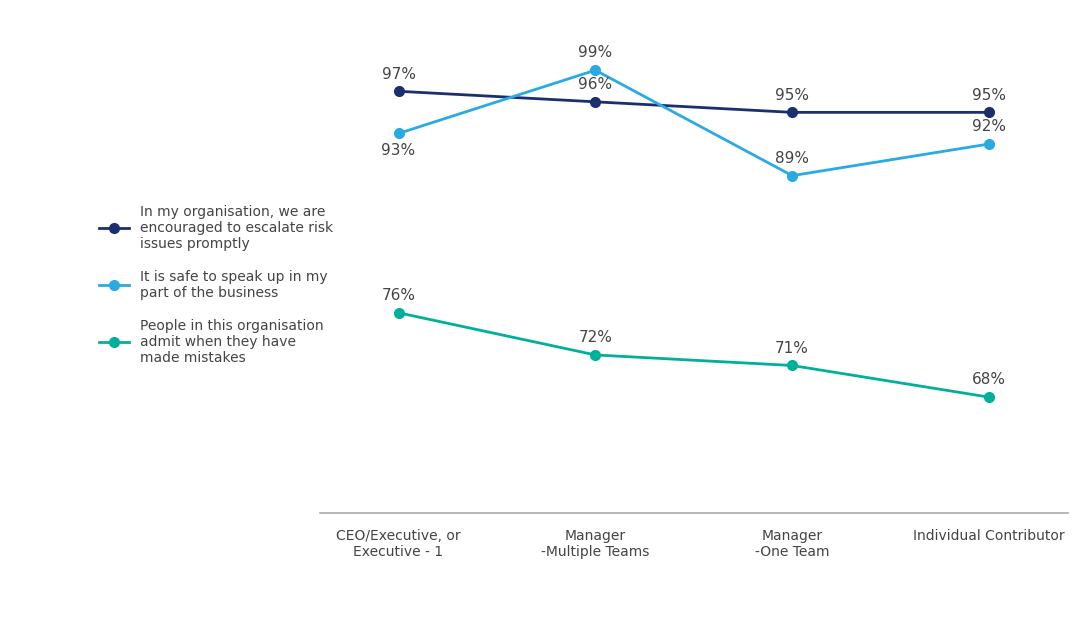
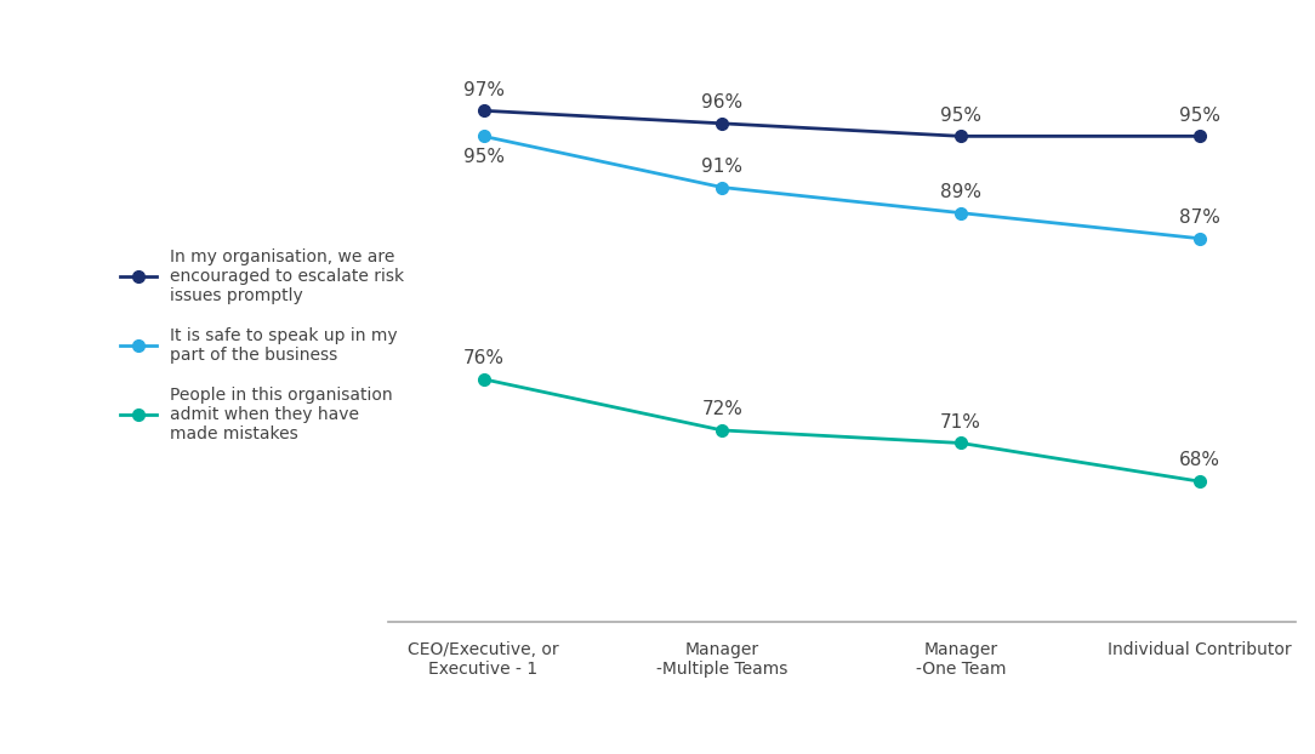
It is safe to speak up in my part of the business/CEO/Executive, or Executive - 1: 93% -> 95%
It is safe to speak up in my part of the business/Manager -Multiple Teams: 99% -> 91%
It is safe to speak up in my part of the business/Individual Contributor: 92% -> 87%
